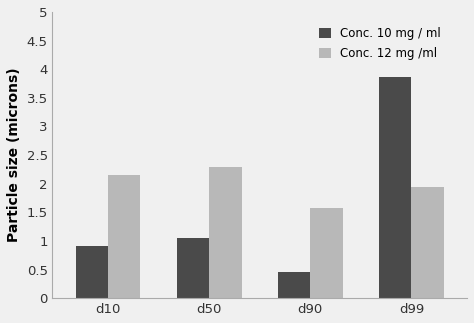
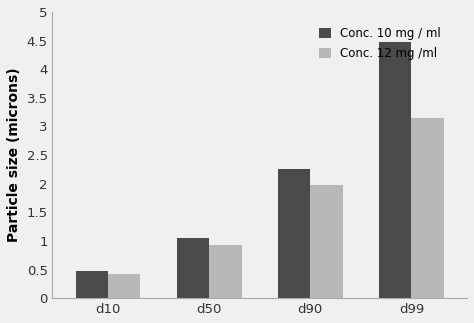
Conc. 10 mg / ml/d10: 0.92 -> 0.48
Conc. 12 mg /ml/d10: 2.16 -> 0.42
Conc. 12 mg /ml/d50: 2.30 -> 0.93
Conc. 10 mg / ml/d90: 0.46 -> 2.25
Conc. 12 mg /ml/d90: 1.58 -> 1.97
Conc. 10 mg / ml/d99: 3.86 -> 4.48
Conc. 12 mg /ml/d99: 1.94 -> 3.15
